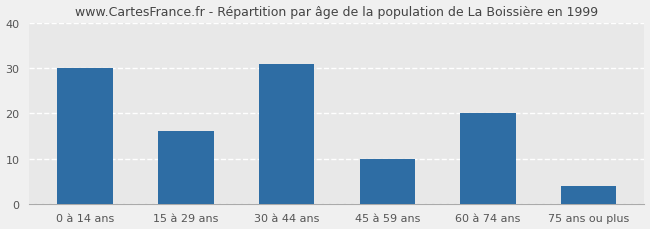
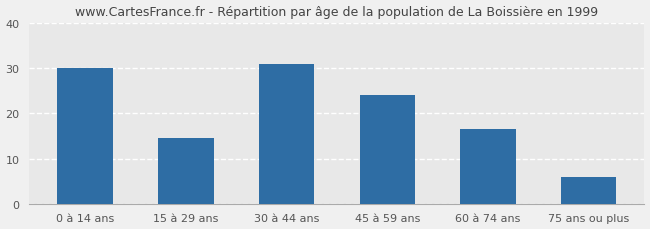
15 à 29 ans: 16.0 -> 14.5
45 à 59 ans: 10.0 -> 24.0
60 à 74 ans: 20.0 -> 16.5
75 ans ou plus: 4.0 -> 6.0
